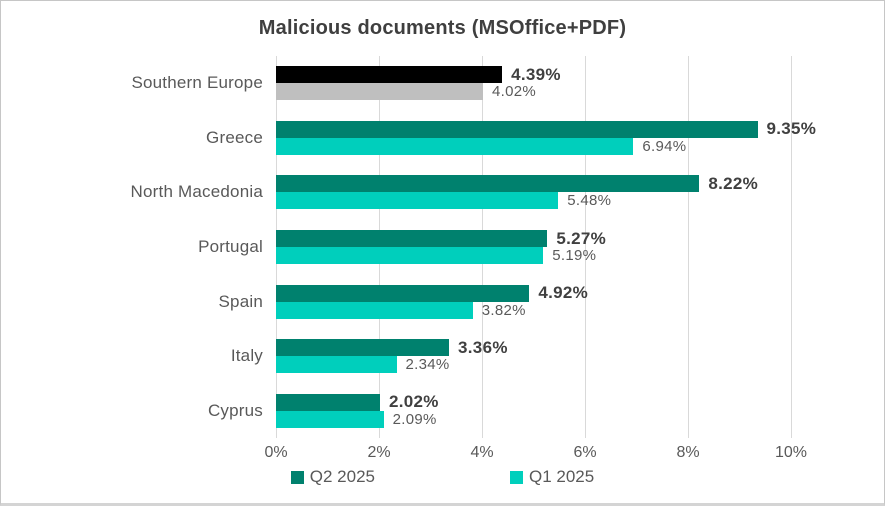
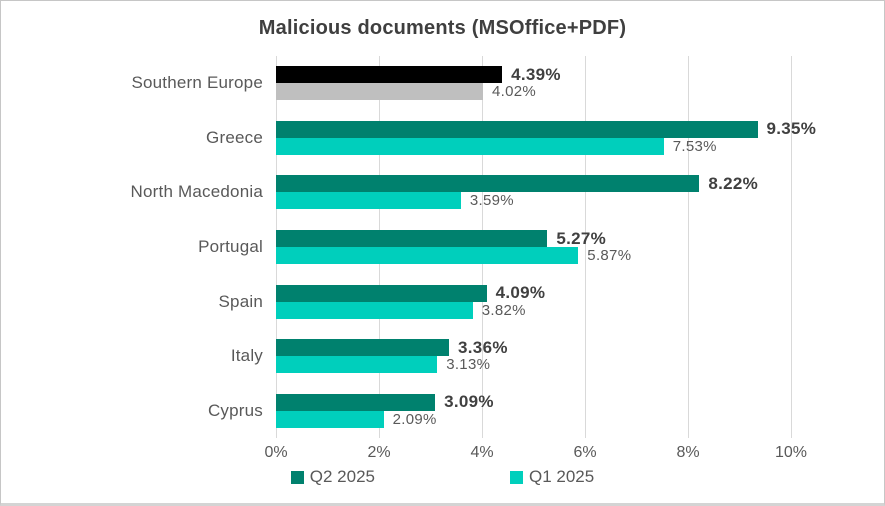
Q1 2025/Greece: 6.94% -> 7.53%
Q1 2025/North Macedonia: 5.48% -> 3.59%
Q1 2025/Portugal: 5.19% -> 5.87%
Q2 2025/Spain: 4.92% -> 4.09%
Q1 2025/Italy: 2.34% -> 3.13%
Q2 2025/Cyprus: 2.02% -> 3.09%
